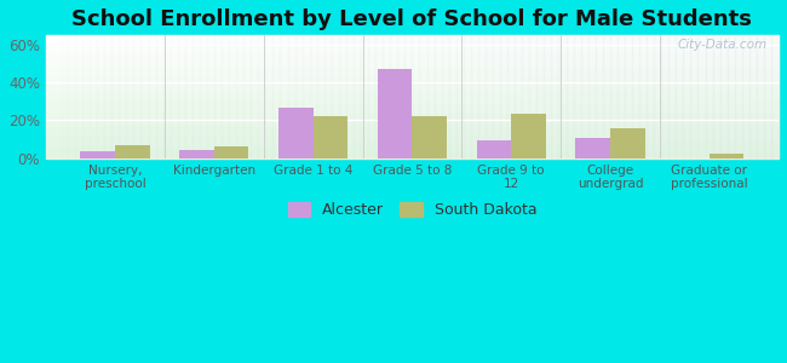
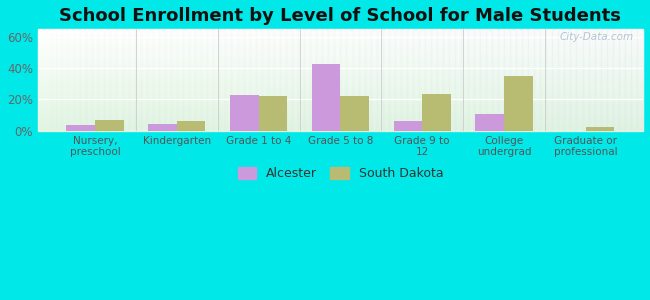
Alcester/Grade 1 to 4: 26% -> 23%
Alcester/Grade 5 to 8: 47% -> 43%
Alcester/Grade 9 to 12: 10% -> 6%
South Dakota/College undergrad: 16% -> 35%
